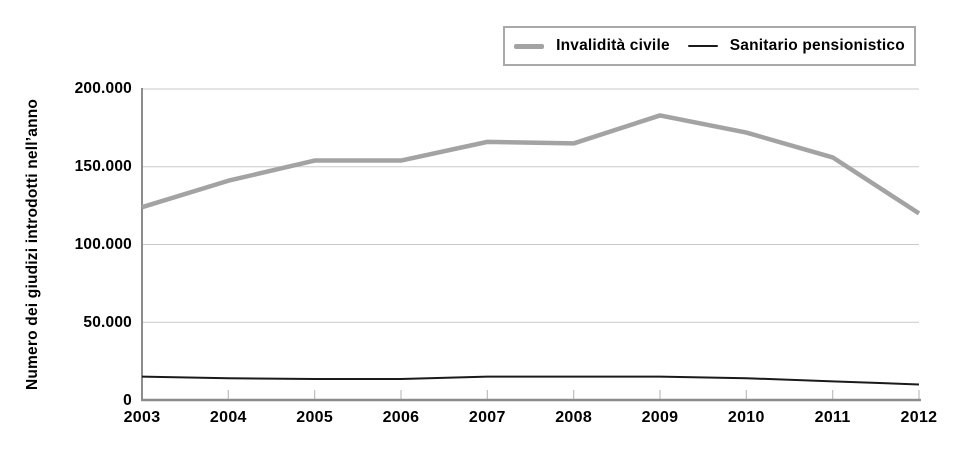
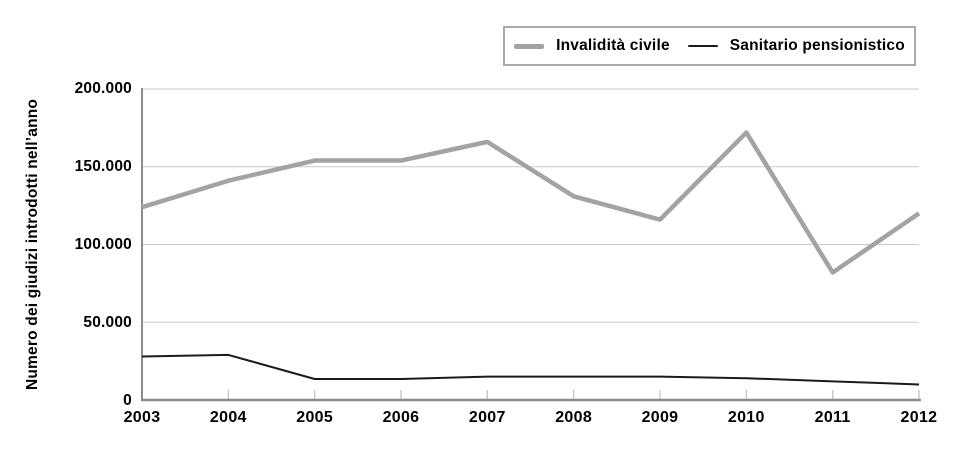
Sanitario pensionistico/2003: 15000 -> 28000
Sanitario pensionistico/2004: 14000 -> 29000
Invalidità civile/2008: 165000 -> 131000
Invalidità civile/2009: 183000 -> 116000
Invalidità civile/2011: 156000 -> 82000
